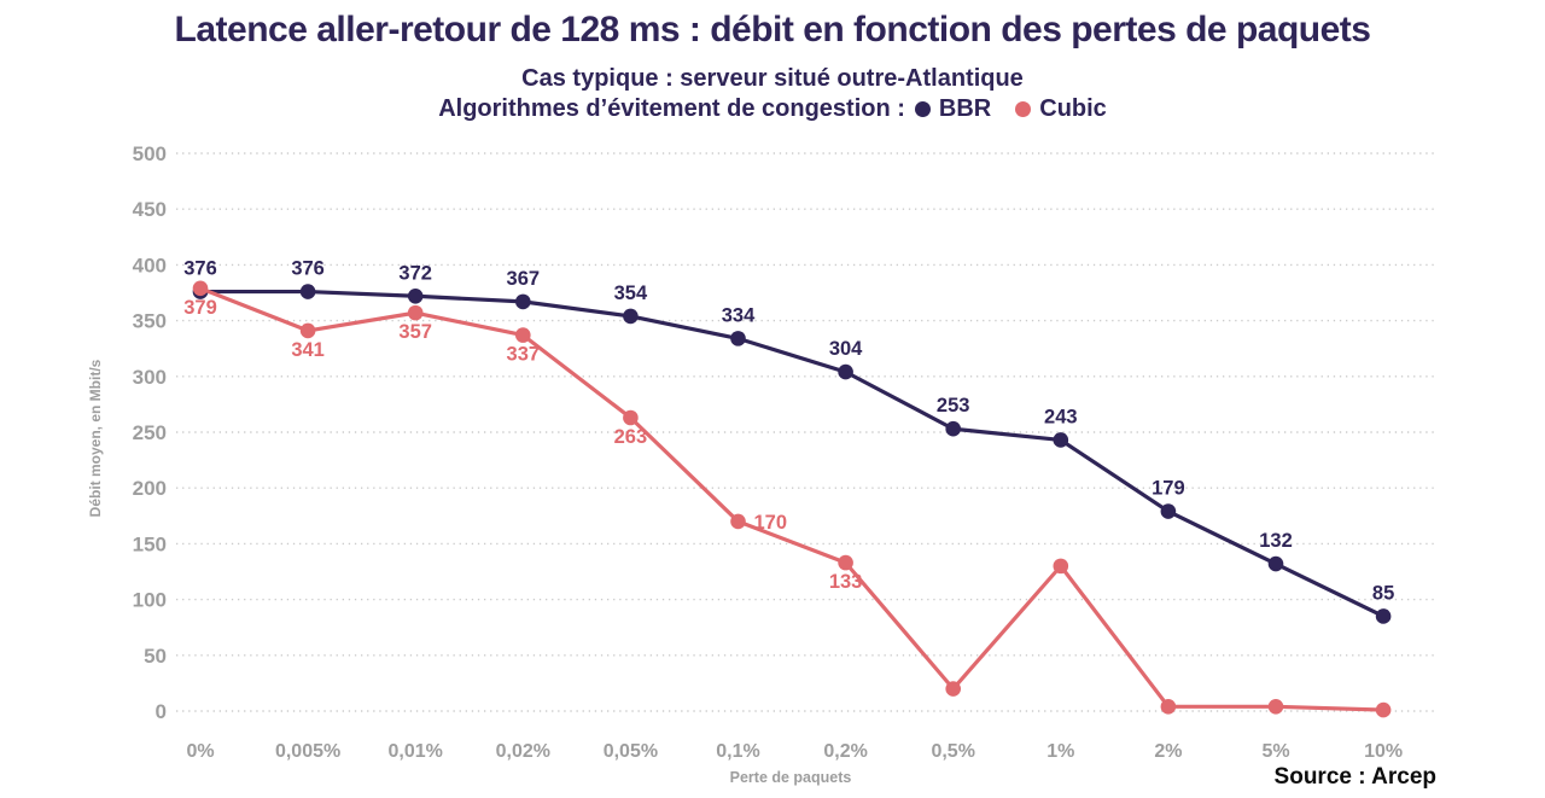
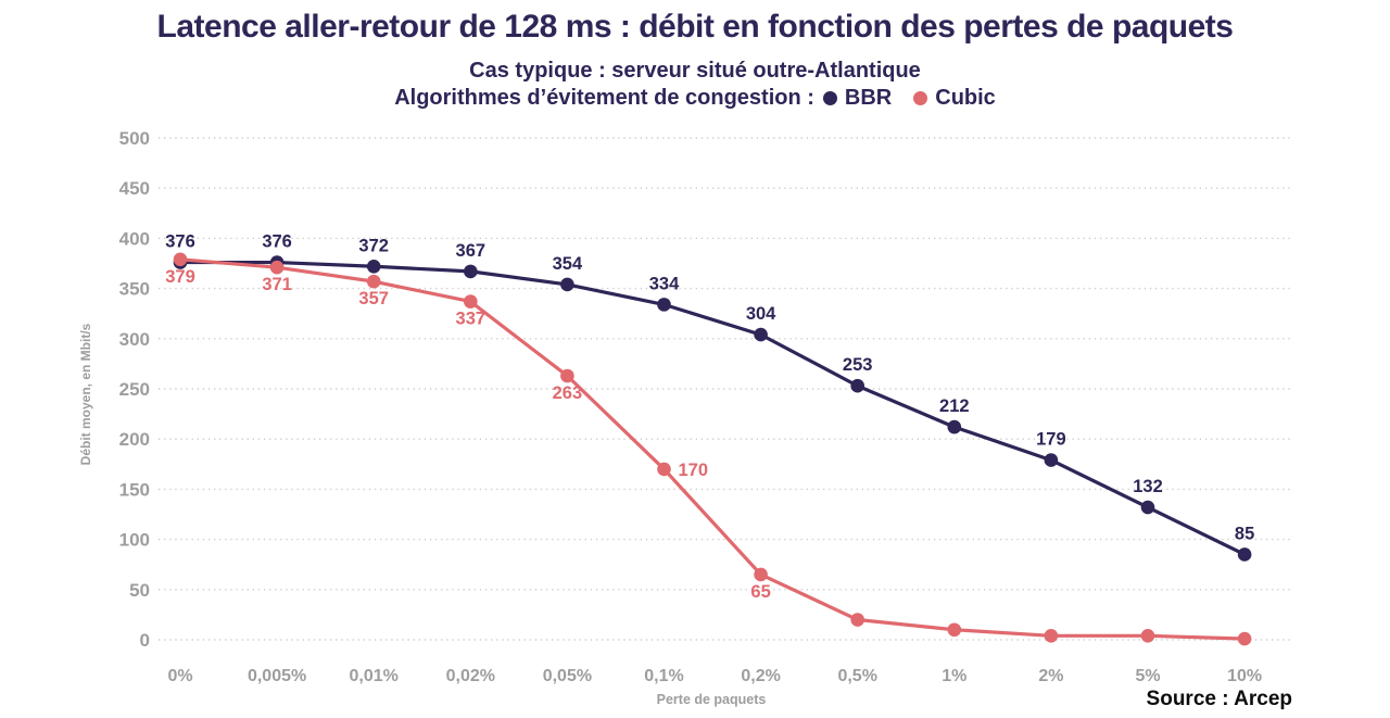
Cubic/0,005%: 341 -> 371
Cubic/0,2%: 133 -> 65
BBR/1%: 243 -> 212
Cubic/1%: 130 -> 10
